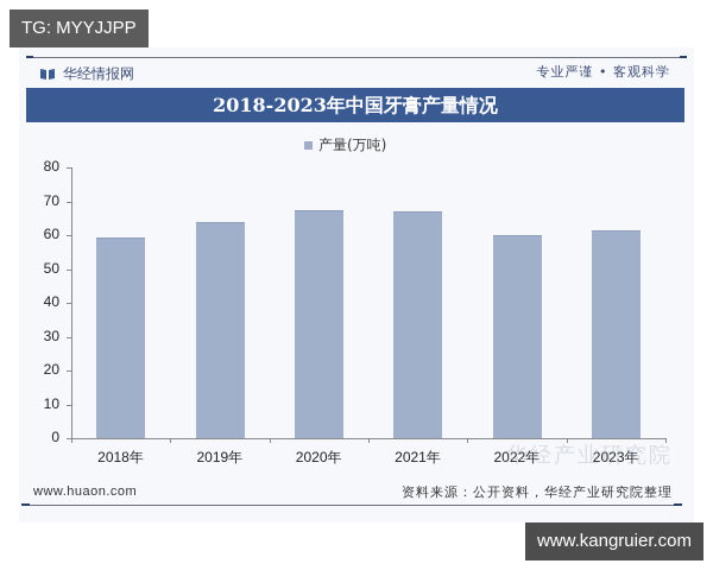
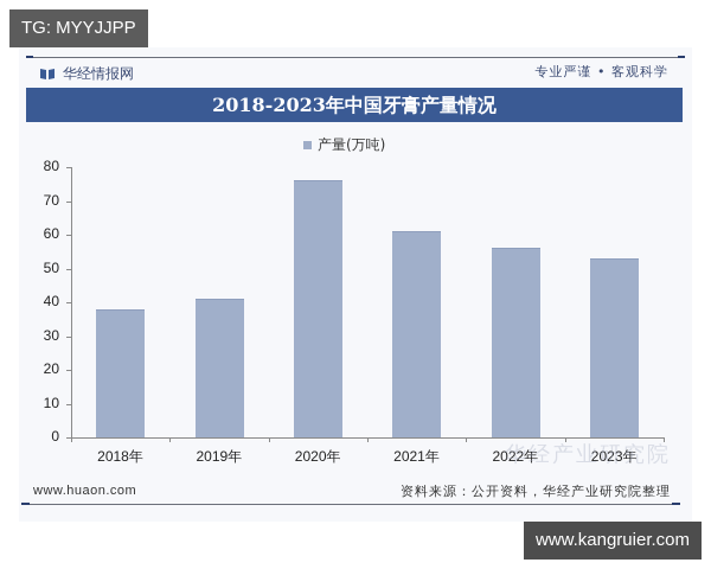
2018年: 59 -> 38
2019年: 64 -> 41
2020年: 67 -> 76
2021年: 67 -> 61
2022年: 60 -> 56
2023年: 61 -> 53
